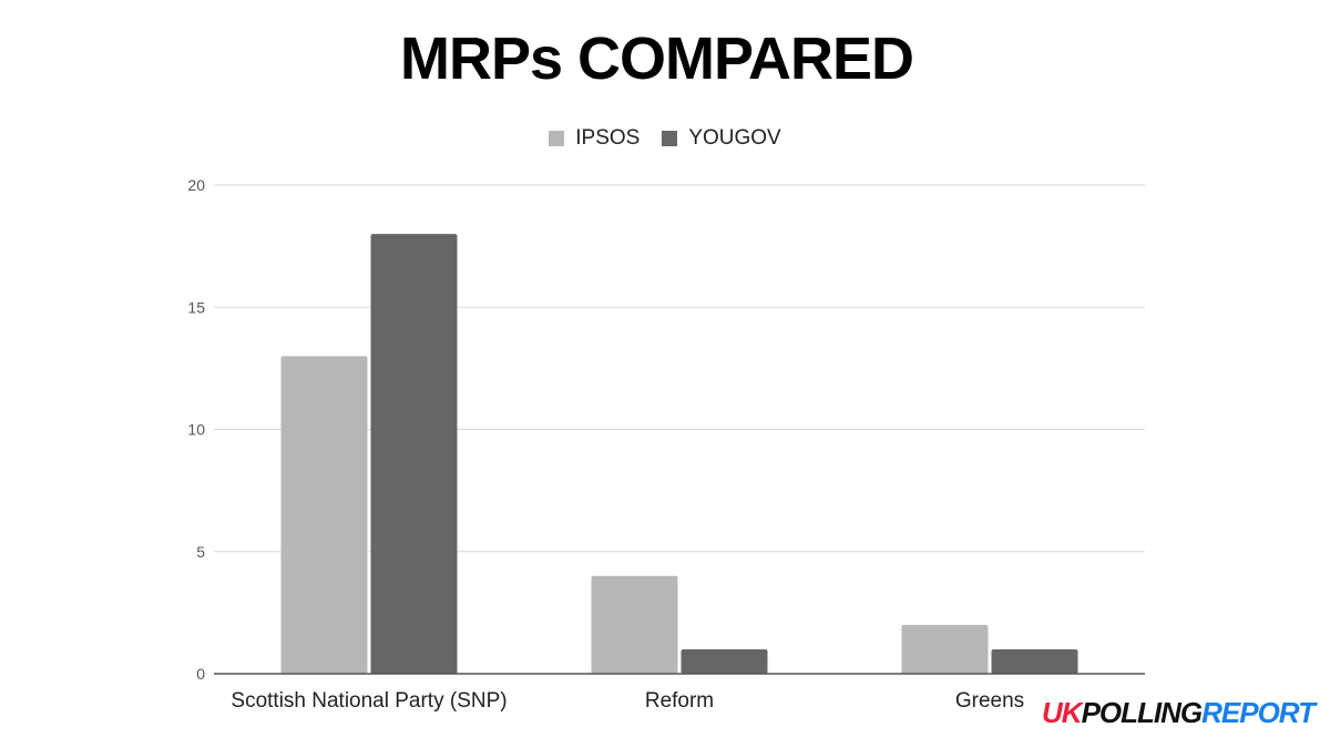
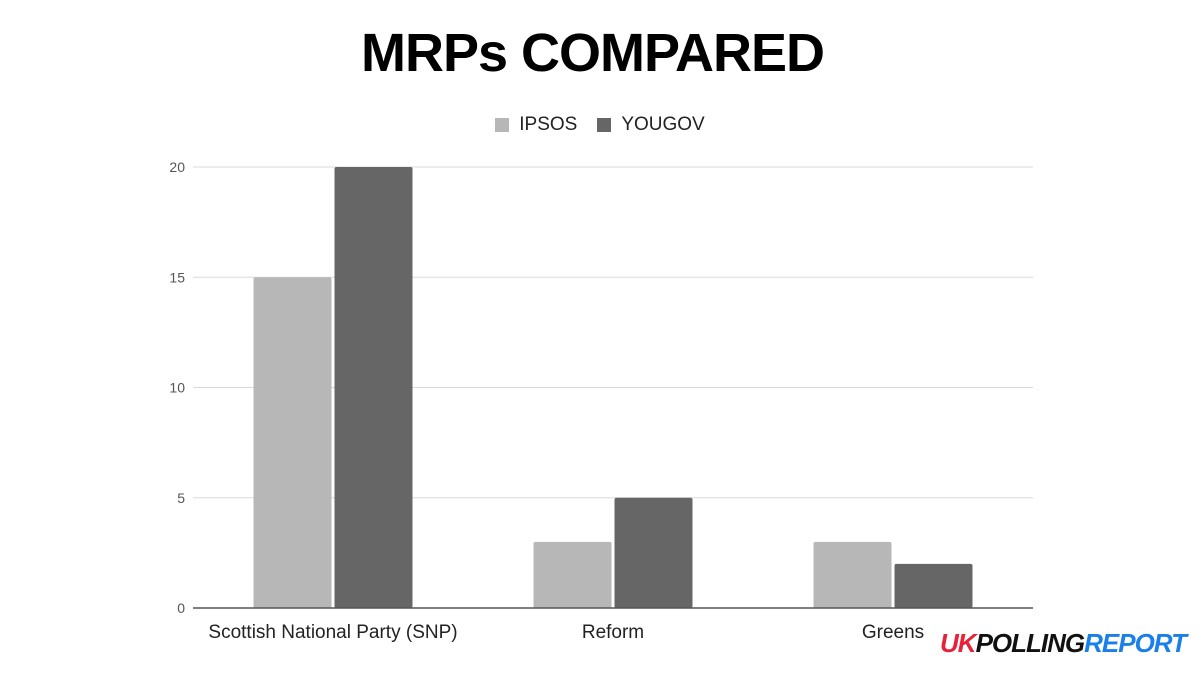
IPSOS/Scottish National Party (SNP): 13 -> 15
YOUGOV/Scottish National Party (SNP): 18 -> 20
IPSOS/Reform: 4 -> 3
YOUGOV/Reform: 1 -> 5
IPSOS/Greens: 2 -> 3
YOUGOV/Greens: 1 -> 2
